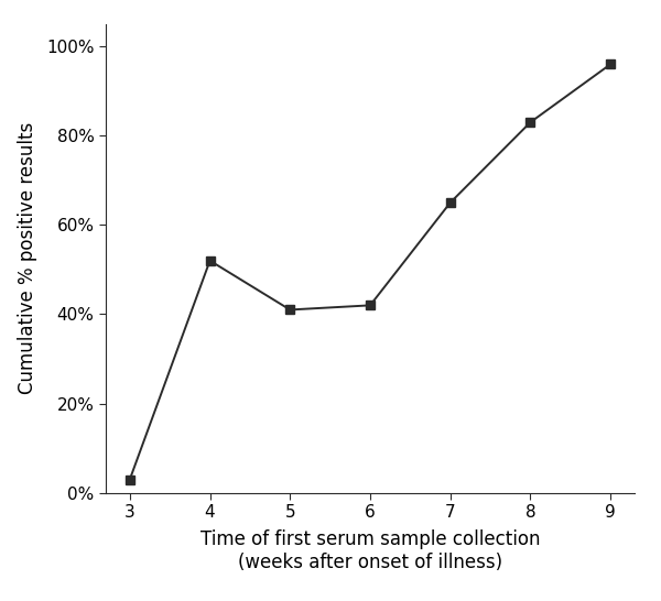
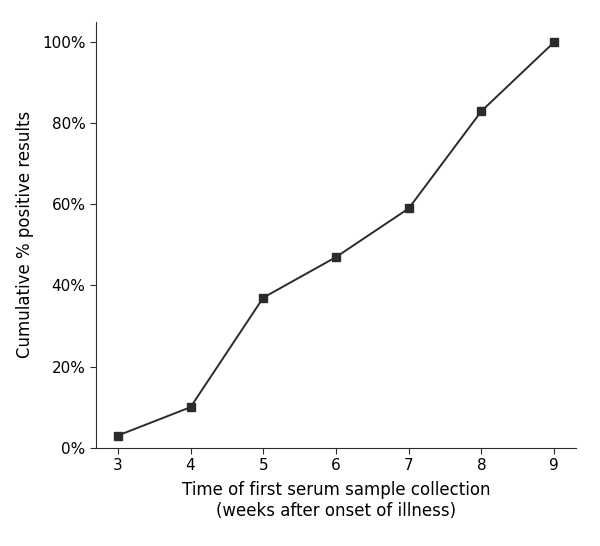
4: 52% -> 10%
5: 41% -> 37%
6: 42% -> 47%
7: 65% -> 59%
9: 96% -> 100%
